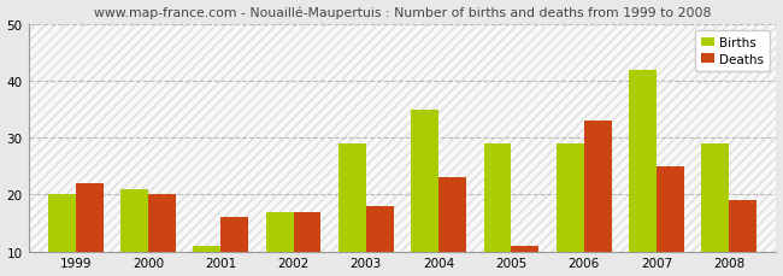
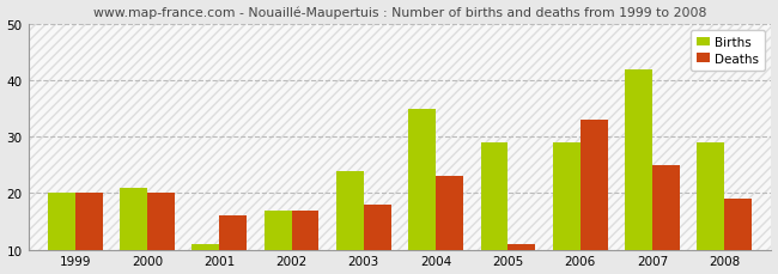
Deaths/1999: 22 -> 20
Births/2003: 29 -> 24
